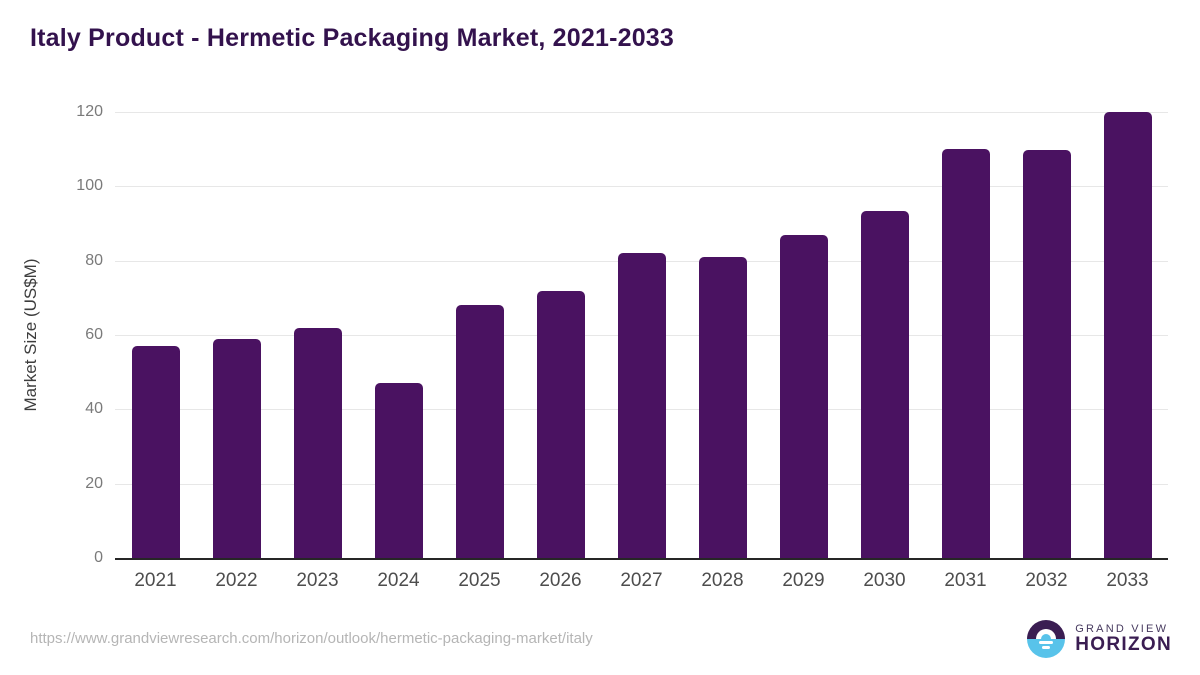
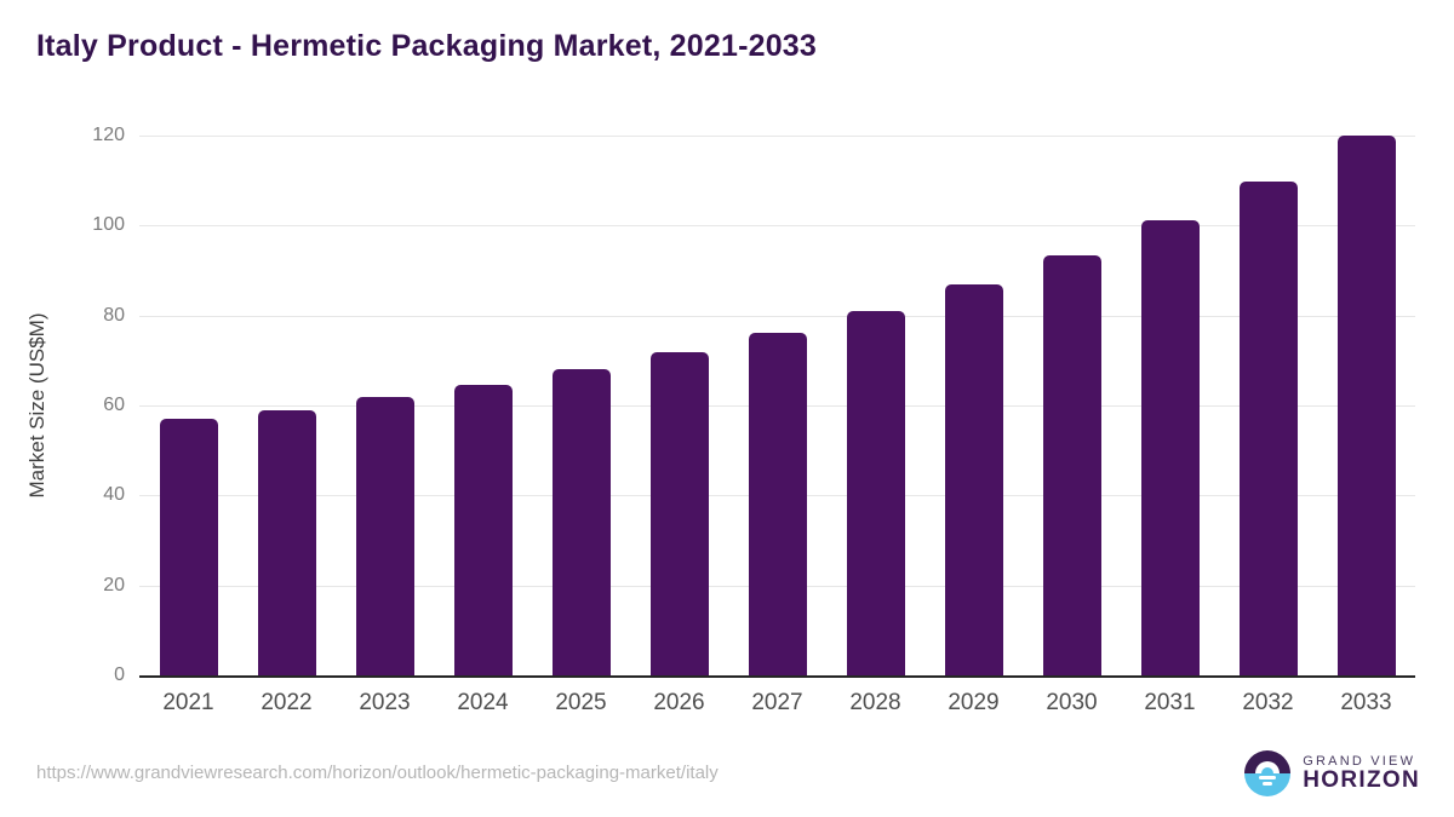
2024: 47 -> 65
2027: 82 -> 76
2031: 110 -> 101
